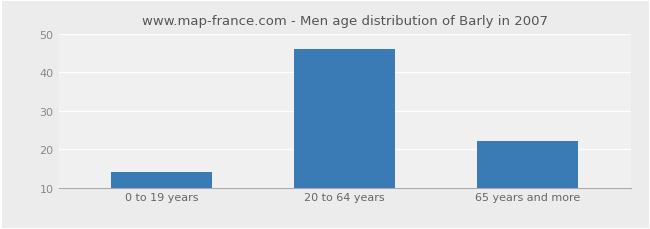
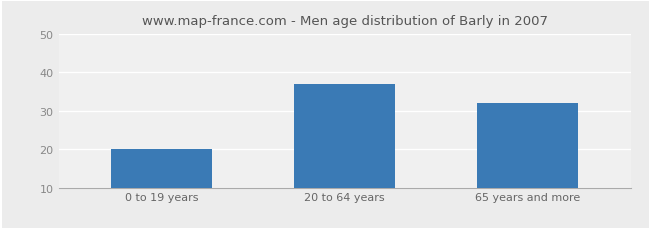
0 to 19 years: 14 -> 20
20 to 64 years: 46 -> 37
65 years and more: 22 -> 32
